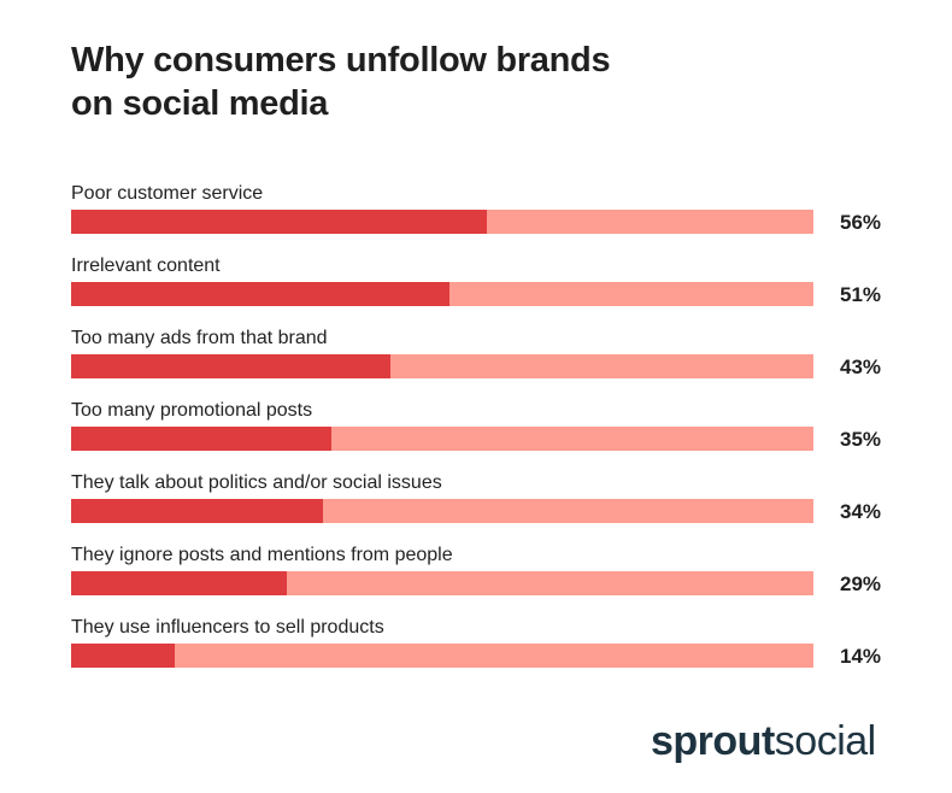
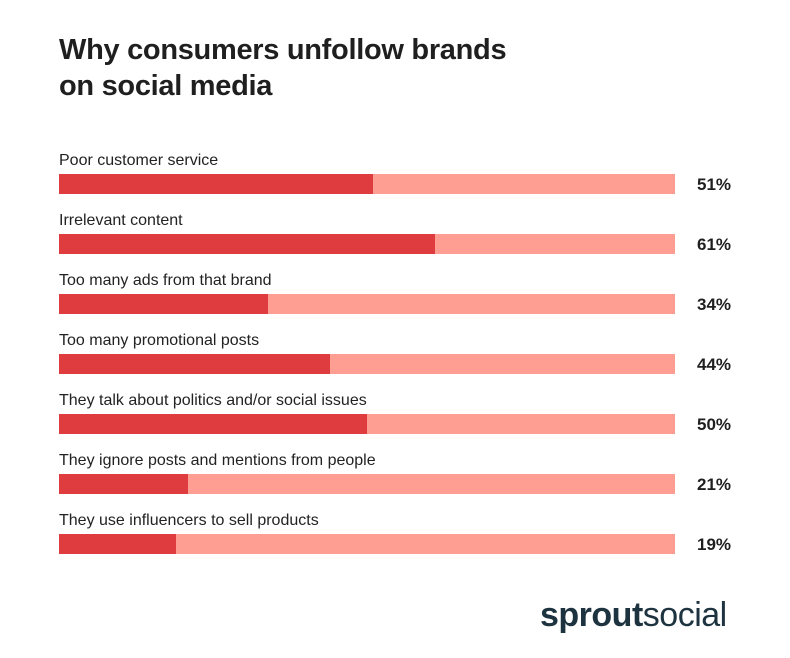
Poor customer service: 56% -> 51%
Irrelevant content: 51% -> 61%
Too many ads from that brand: 43% -> 34%
Too many promotional posts: 35% -> 44%
They talk about politics and/or social issues: 34% -> 50%
They ignore posts and mentions from people: 29% -> 21%
They use influencers to sell products: 14% -> 19%
